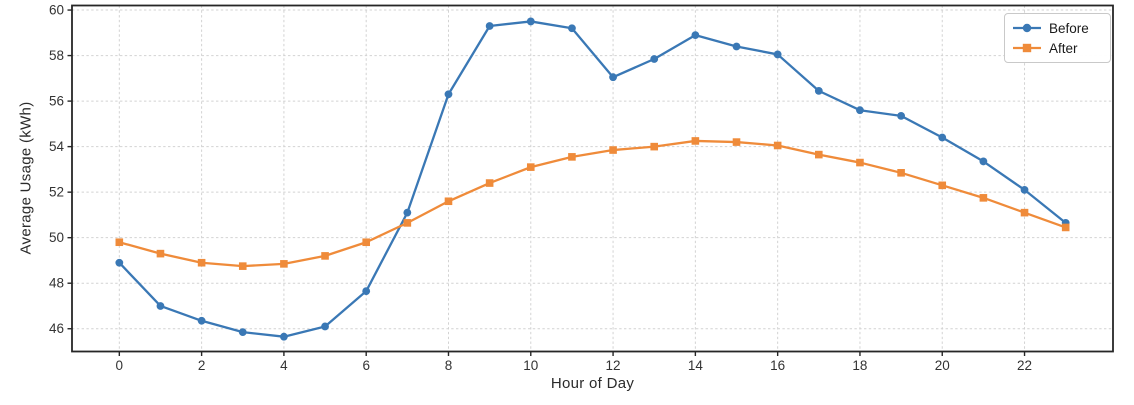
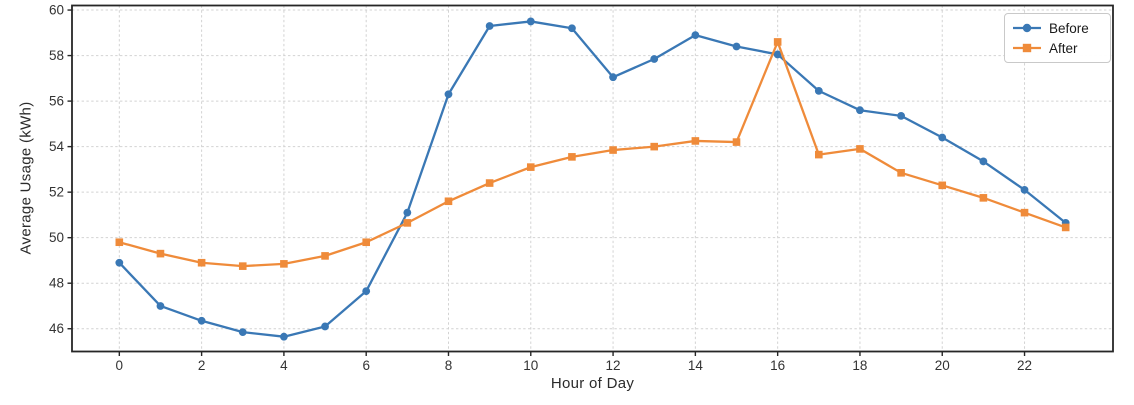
After/16: 54.0 -> 58.6
After/18: 53.3 -> 53.9
